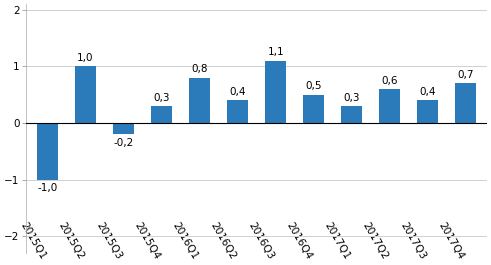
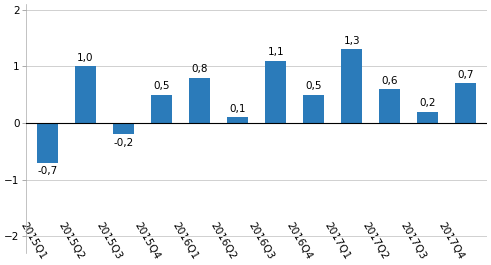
2015Q1: -1,0 -> -0,7
2015Q4: 0,3 -> 0,5
2016Q2: 0,4 -> 0,1
2017Q1: 0,3 -> 1,3
2017Q3: 0,4 -> 0,2
